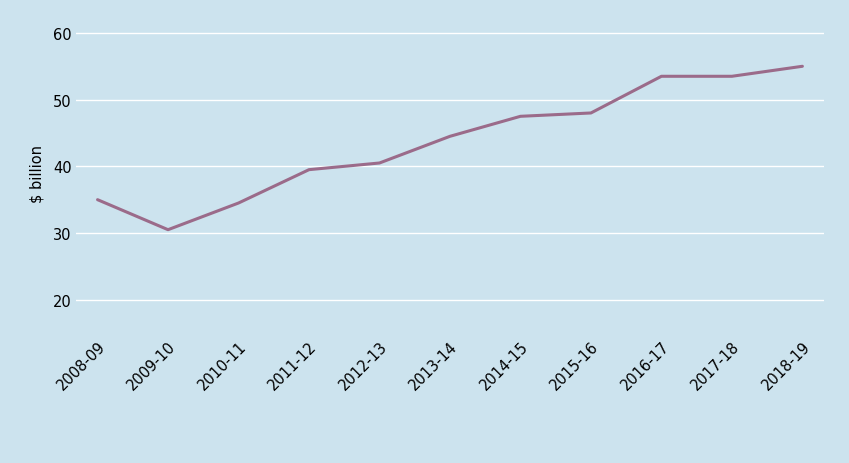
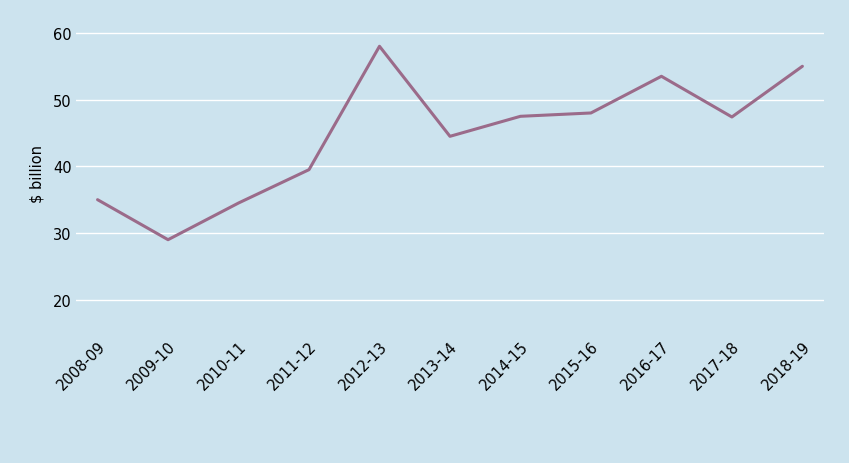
2009-10: 30.5 -> 29.0
2012-13: 40.5 -> 58.0
2017-18: 53.5 -> 47.4
